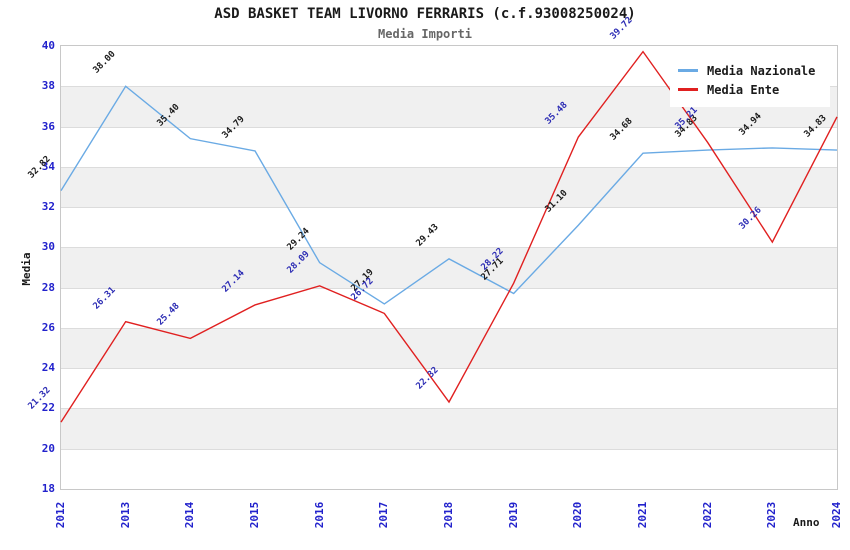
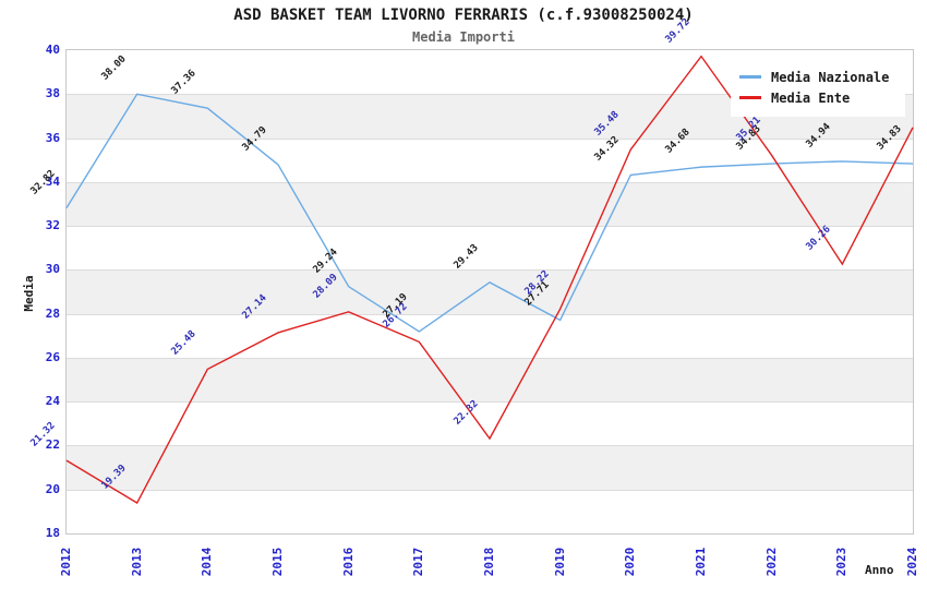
Media Ente/2013: 26.31 -> 19.39
Media Nazionale/2014: 35.40 -> 37.36
Media Nazionale/2020: 31.10 -> 34.32
